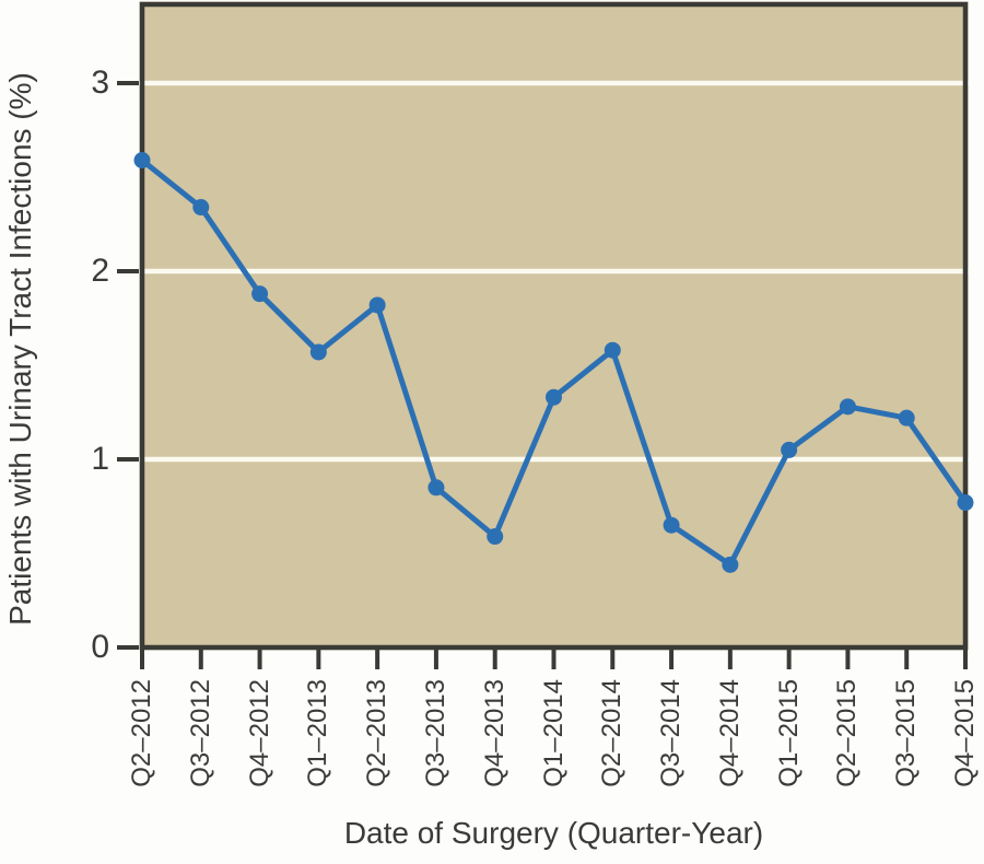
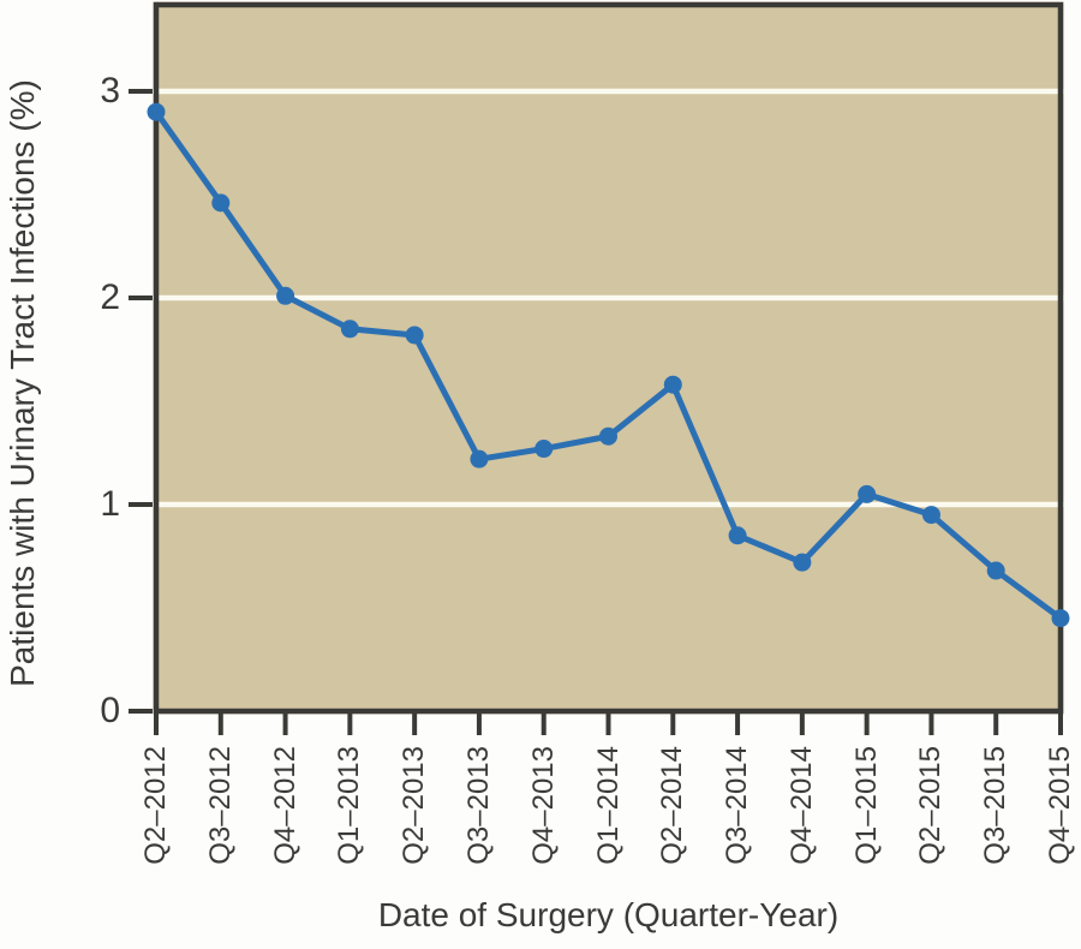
Q2–2012: 2.59 -> 2.90
Q3–2012: 2.34 -> 2.46
Q4–2012: 1.88 -> 2.01
Q1–2013: 1.57 -> 1.85
Q3–2013: 0.85 -> 1.22
Q4–2013: 0.59 -> 1.27
Q3–2014: 0.65 -> 0.85
Q4–2014: 0.44 -> 0.72
Q2–2015: 1.28 -> 0.95
Q3–2015: 1.22 -> 0.68
Q4–2015: 0.77 -> 0.45
